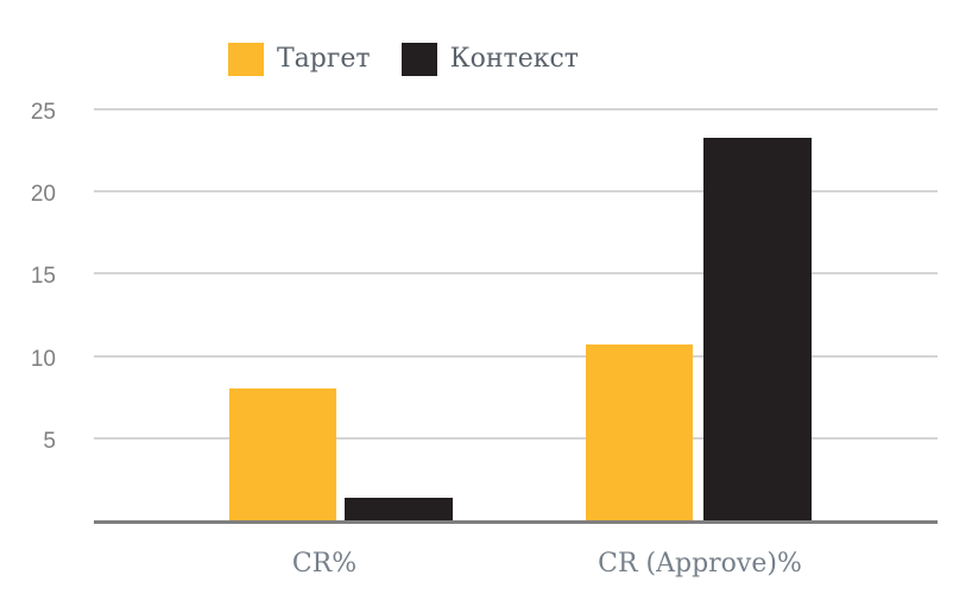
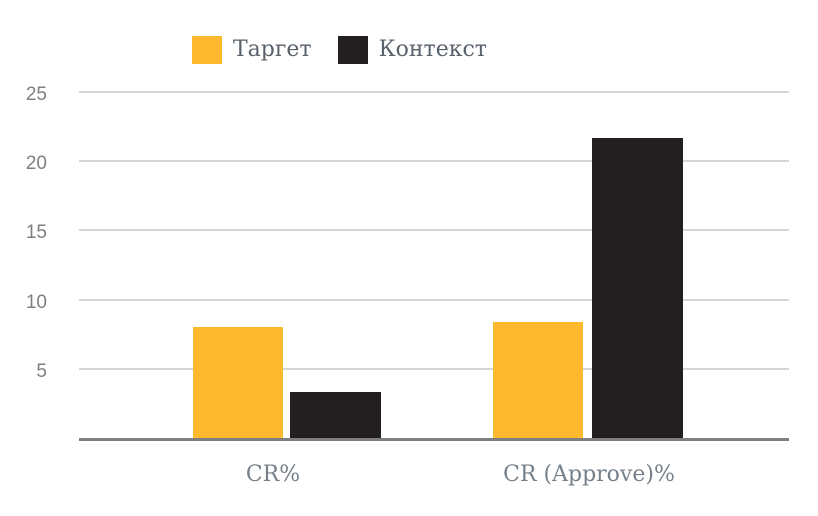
Контекст/CR%: 1.4 -> 3.3
Таргет/CR (Approve)%: 10.7 -> 8.4
Контекст/CR (Approve)%: 23.3 -> 21.7
